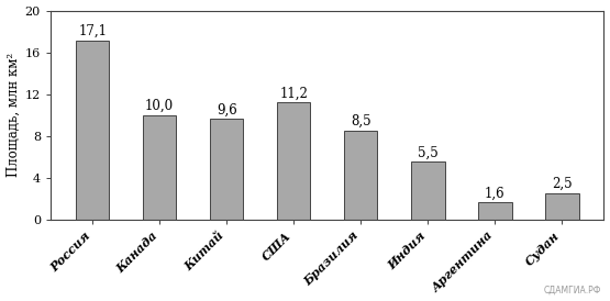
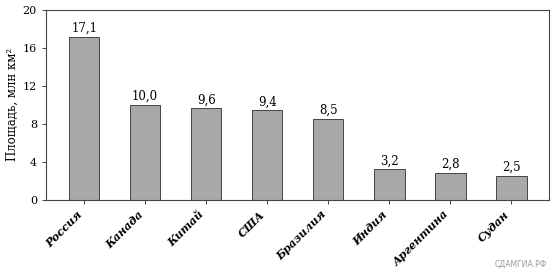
США: 11,2 -> 9,4
Индия: 5,5 -> 3,2
Аргентина: 1,6 -> 2,8
